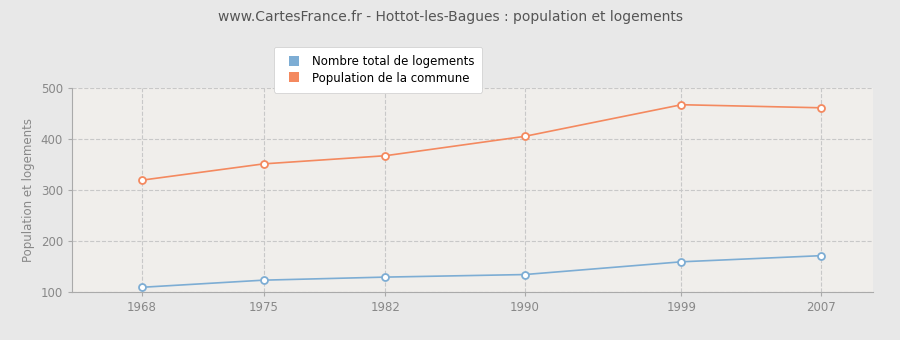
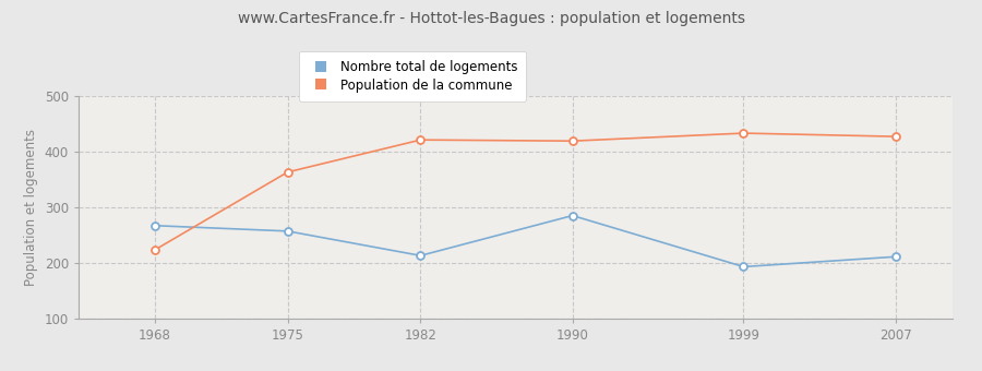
Nombre total de logements/1968: 110 -> 268
Population de la commune/1968: 320 -> 224
Nombre total de logements/1975: 124 -> 258
Population de la commune/1975: 352 -> 364
Nombre total de logements/1982: 130 -> 214
Population de la commune/1982: 368 -> 422
Nombre total de logements/1990: 135 -> 286
Population de la commune/1990: 406 -> 420
Nombre total de logements/1999: 160 -> 194
Population de la commune/1999: 468 -> 434
Nombre total de logements/2007: 172 -> 212
Population de la commune/2007: 462 -> 428
